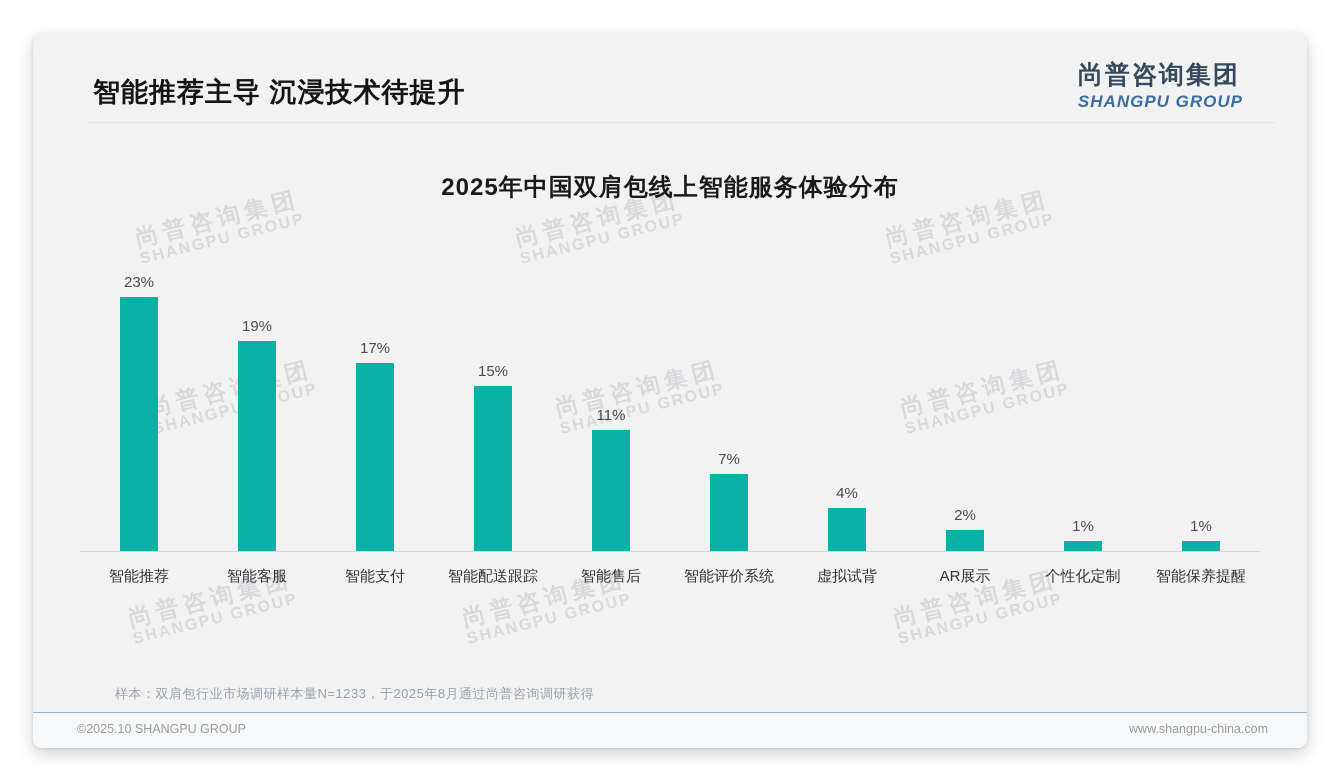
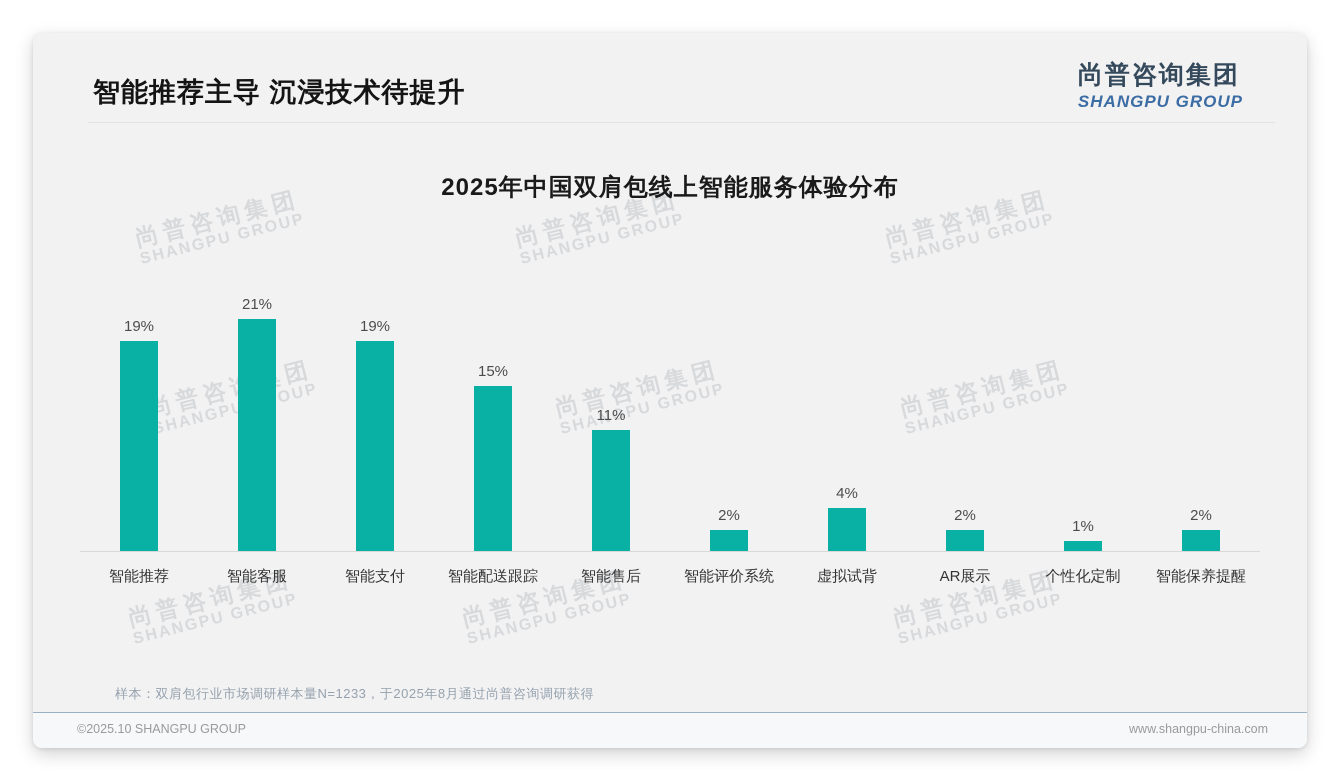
智能推荐: 23% -> 19%
智能客服: 19% -> 21%
智能支付: 17% -> 19%
智能评价系统: 7% -> 2%
智能保养提醒: 1% -> 2%
